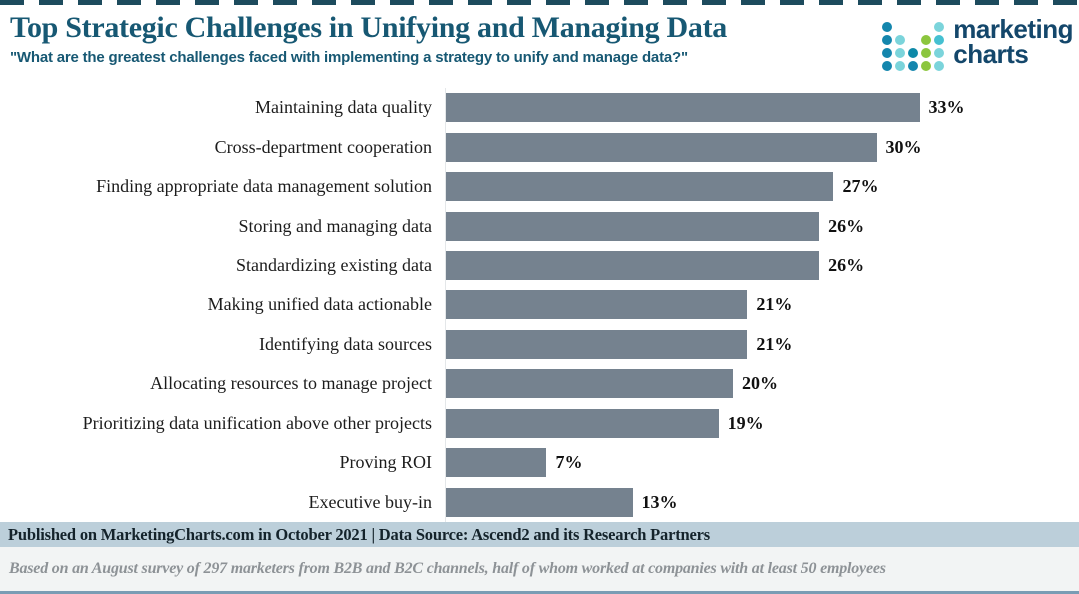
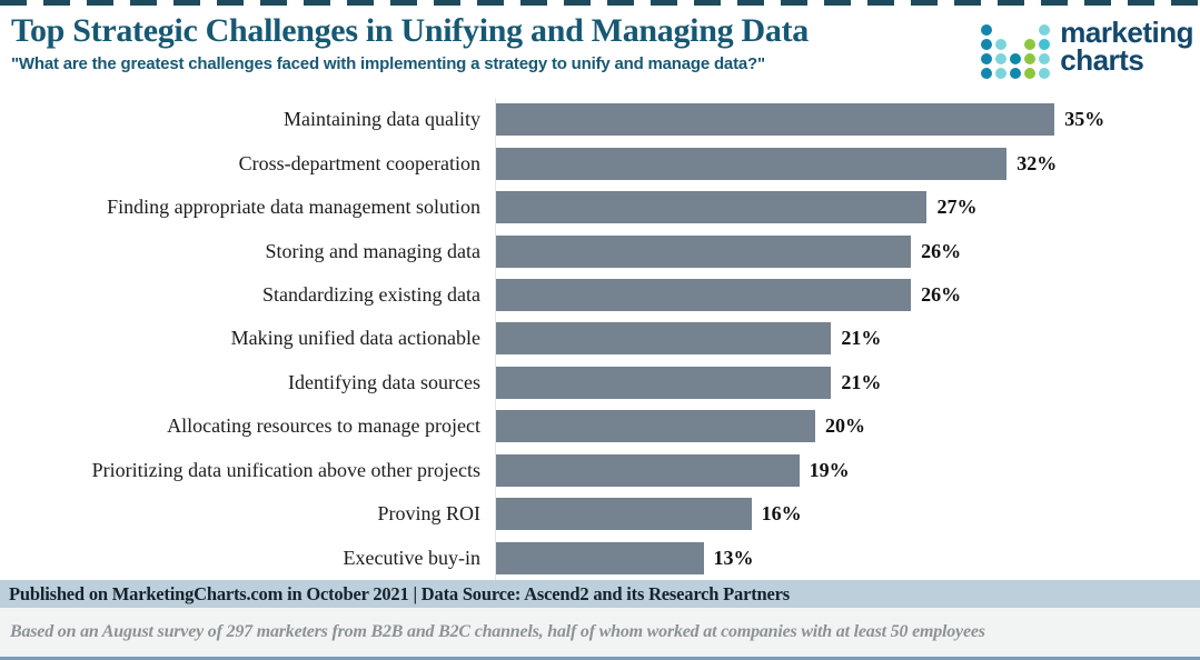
Maintaining data quality: 33% -> 35%
Cross-department cooperation: 30% -> 32%
Proving ROI: 7% -> 16%
